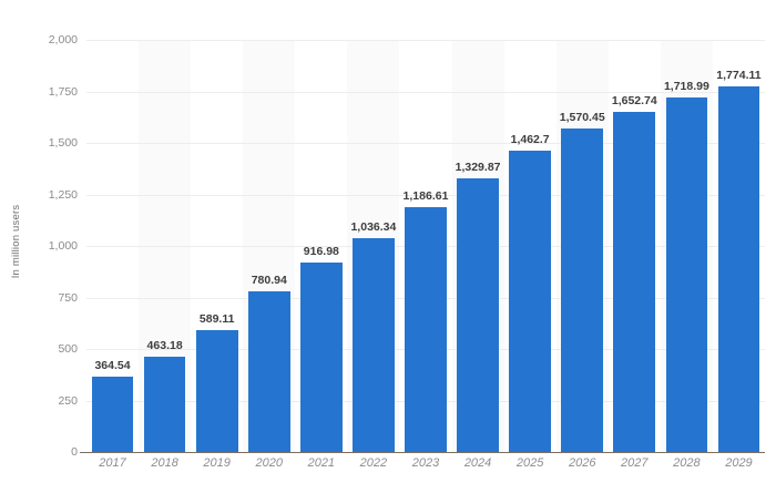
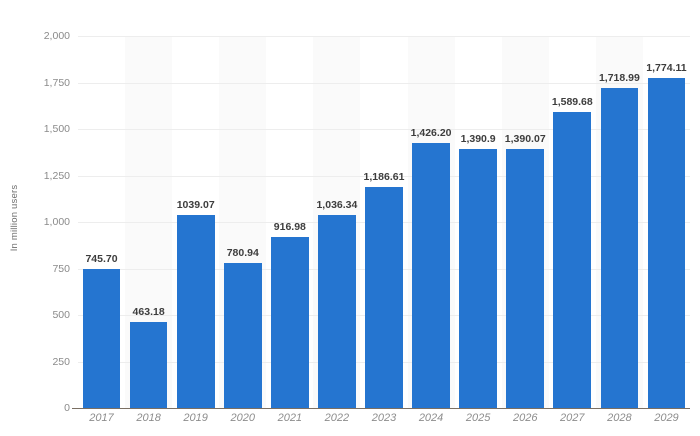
2017: 364.54 -> 745.70
2019: 589.11 -> 1039.07
2024: 1,329.87 -> 1,426.20
2025: 1,462.7 -> 1,390.9
2026: 1,570.45 -> 1,390.07
2027: 1,652.74 -> 1,589.68
